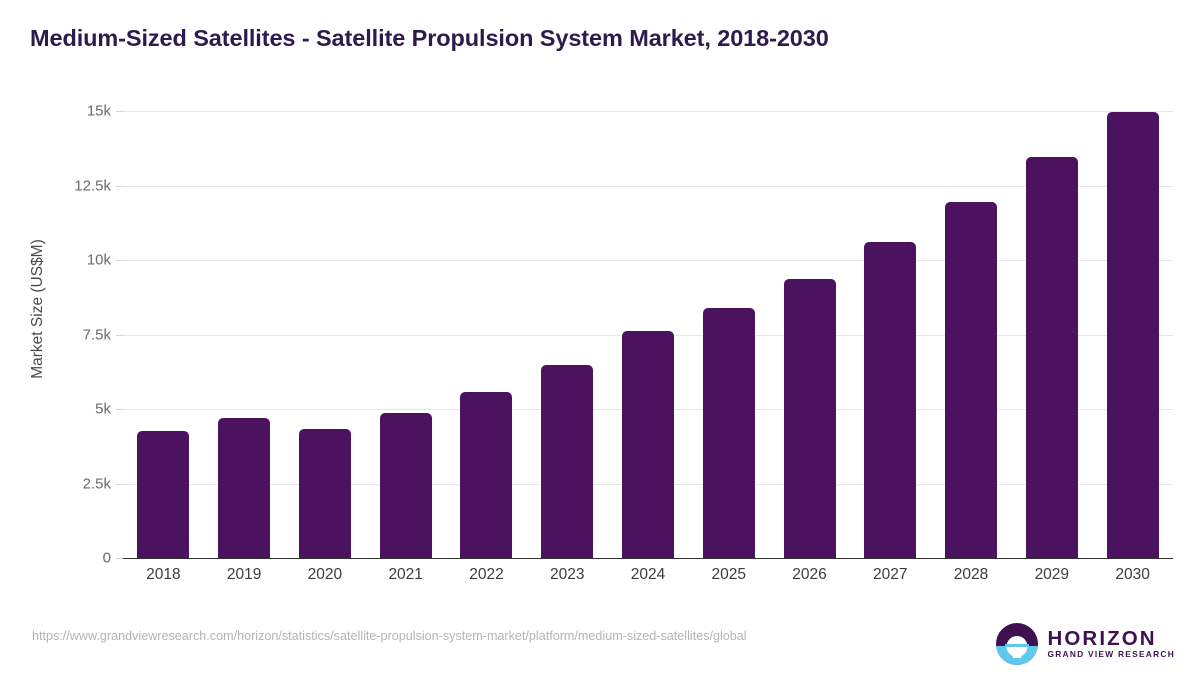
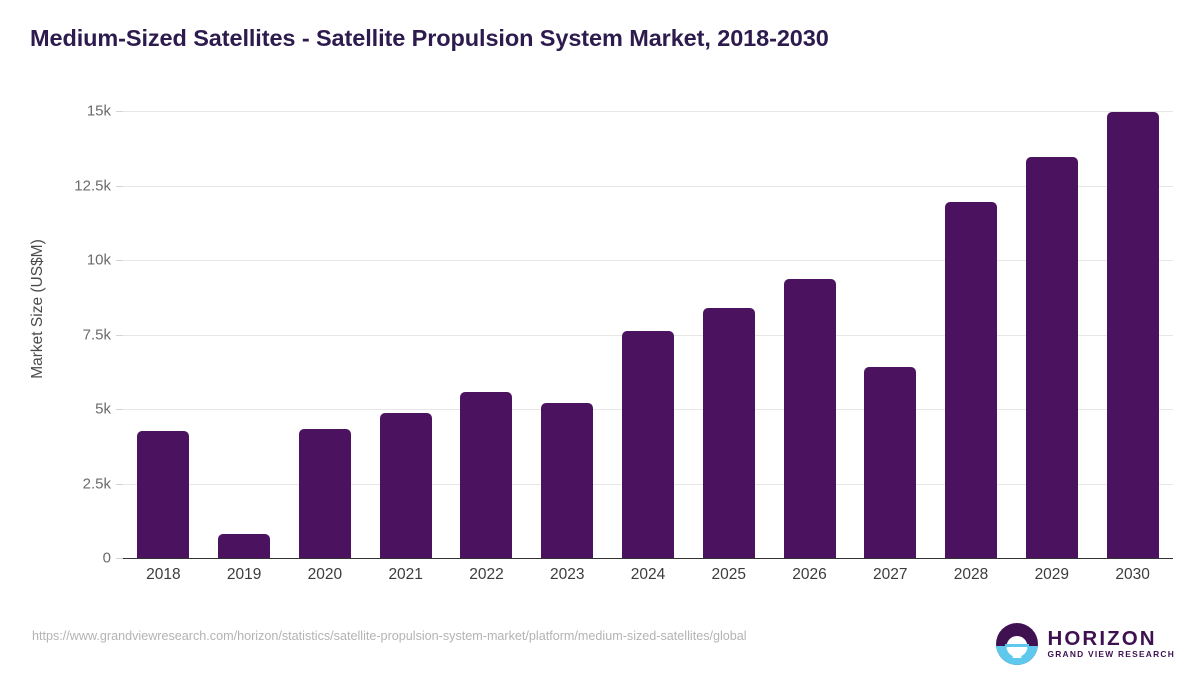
2019: 4.7k -> 0.8k
2023: 6.5k -> 5.2k
2027: 10.6k -> 6.4k
